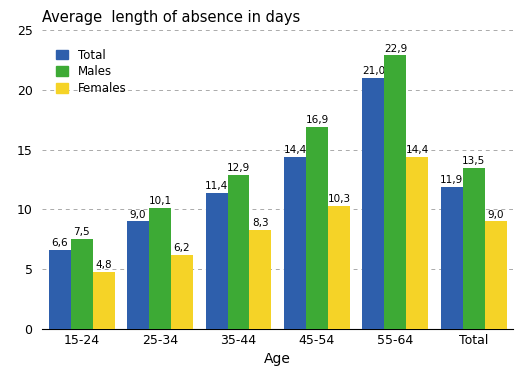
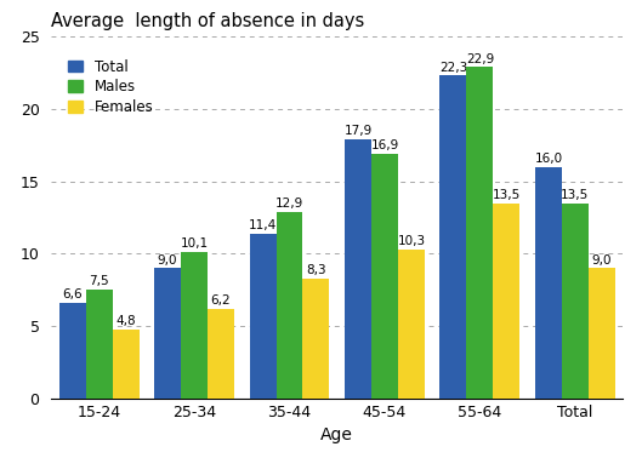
Total/45-54: 14,4 -> 17,9
Total/55-64: 21,0 -> 22,3
Females/55-64: 14,4 -> 13,5
Total/Total: 11,9 -> 16,0
